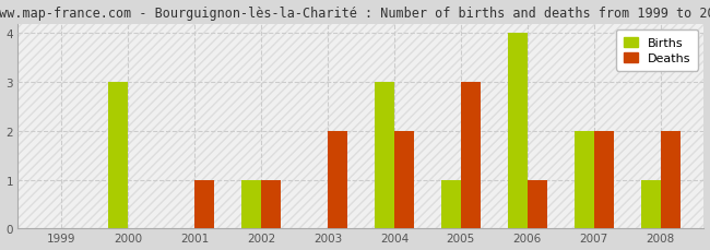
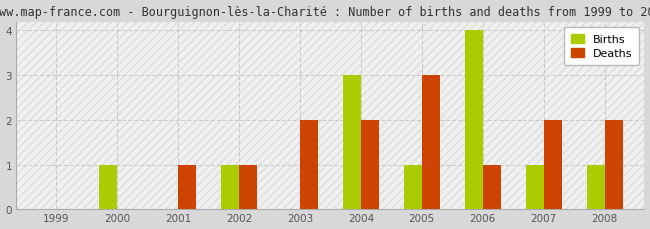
Births/2000: 3 -> 1
Births/2007: 2 -> 1
